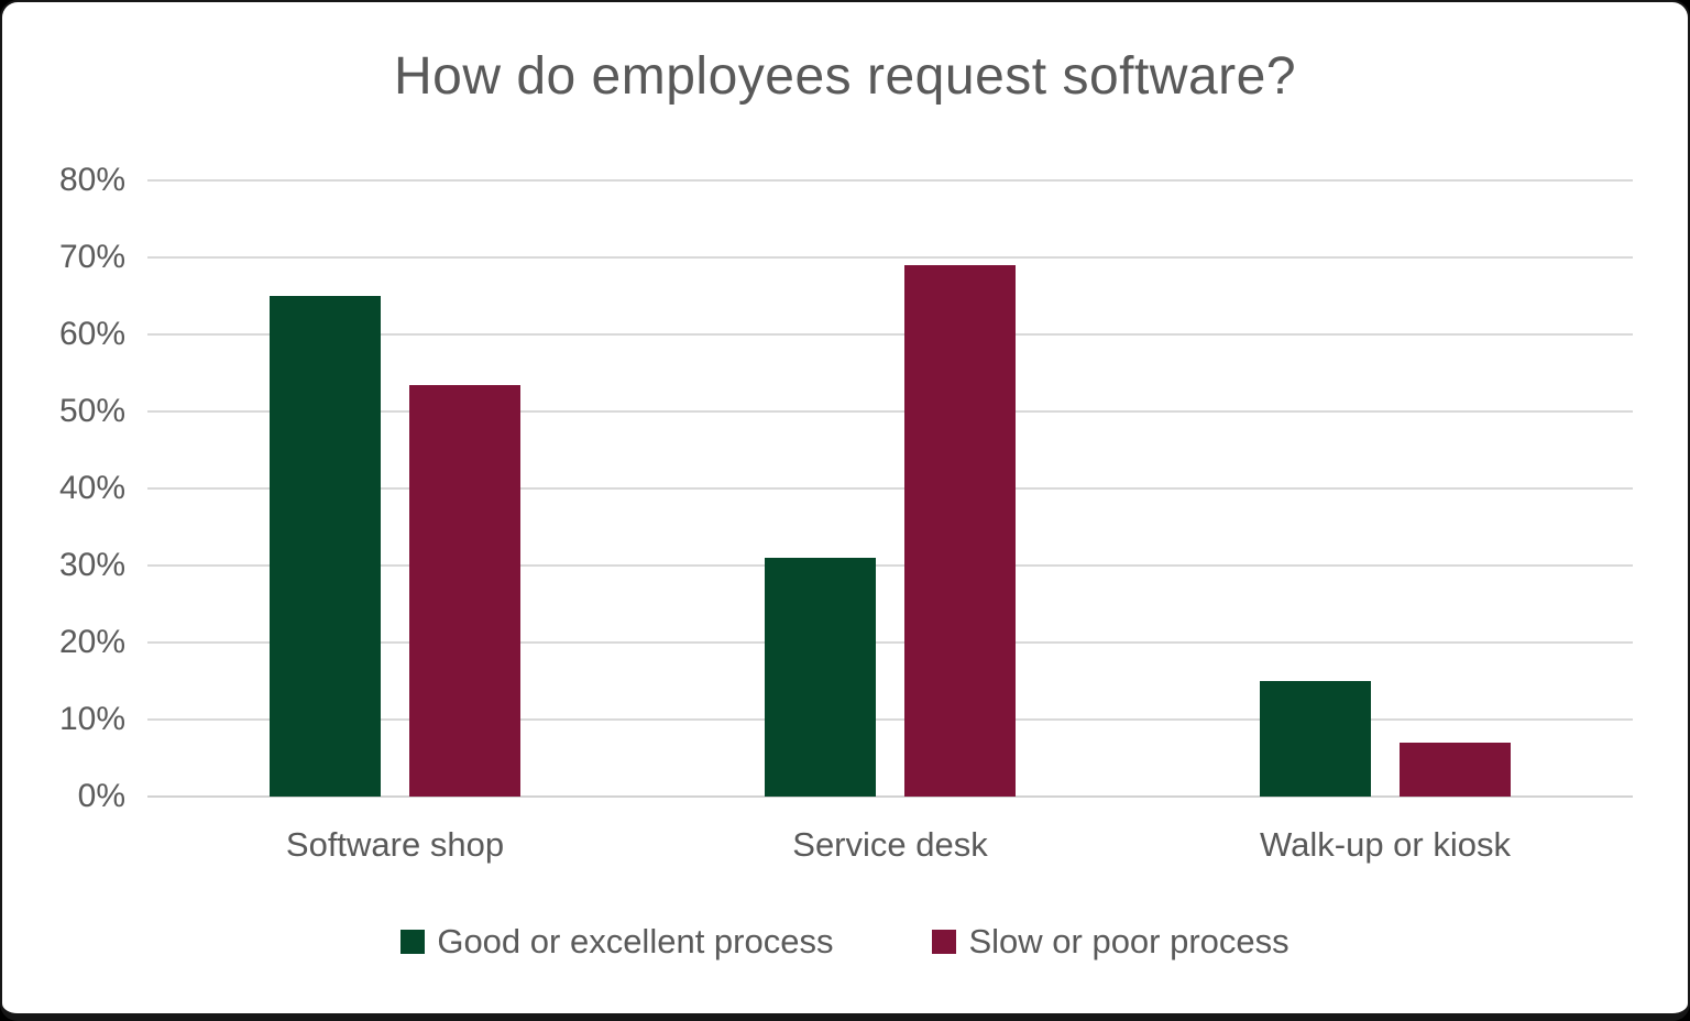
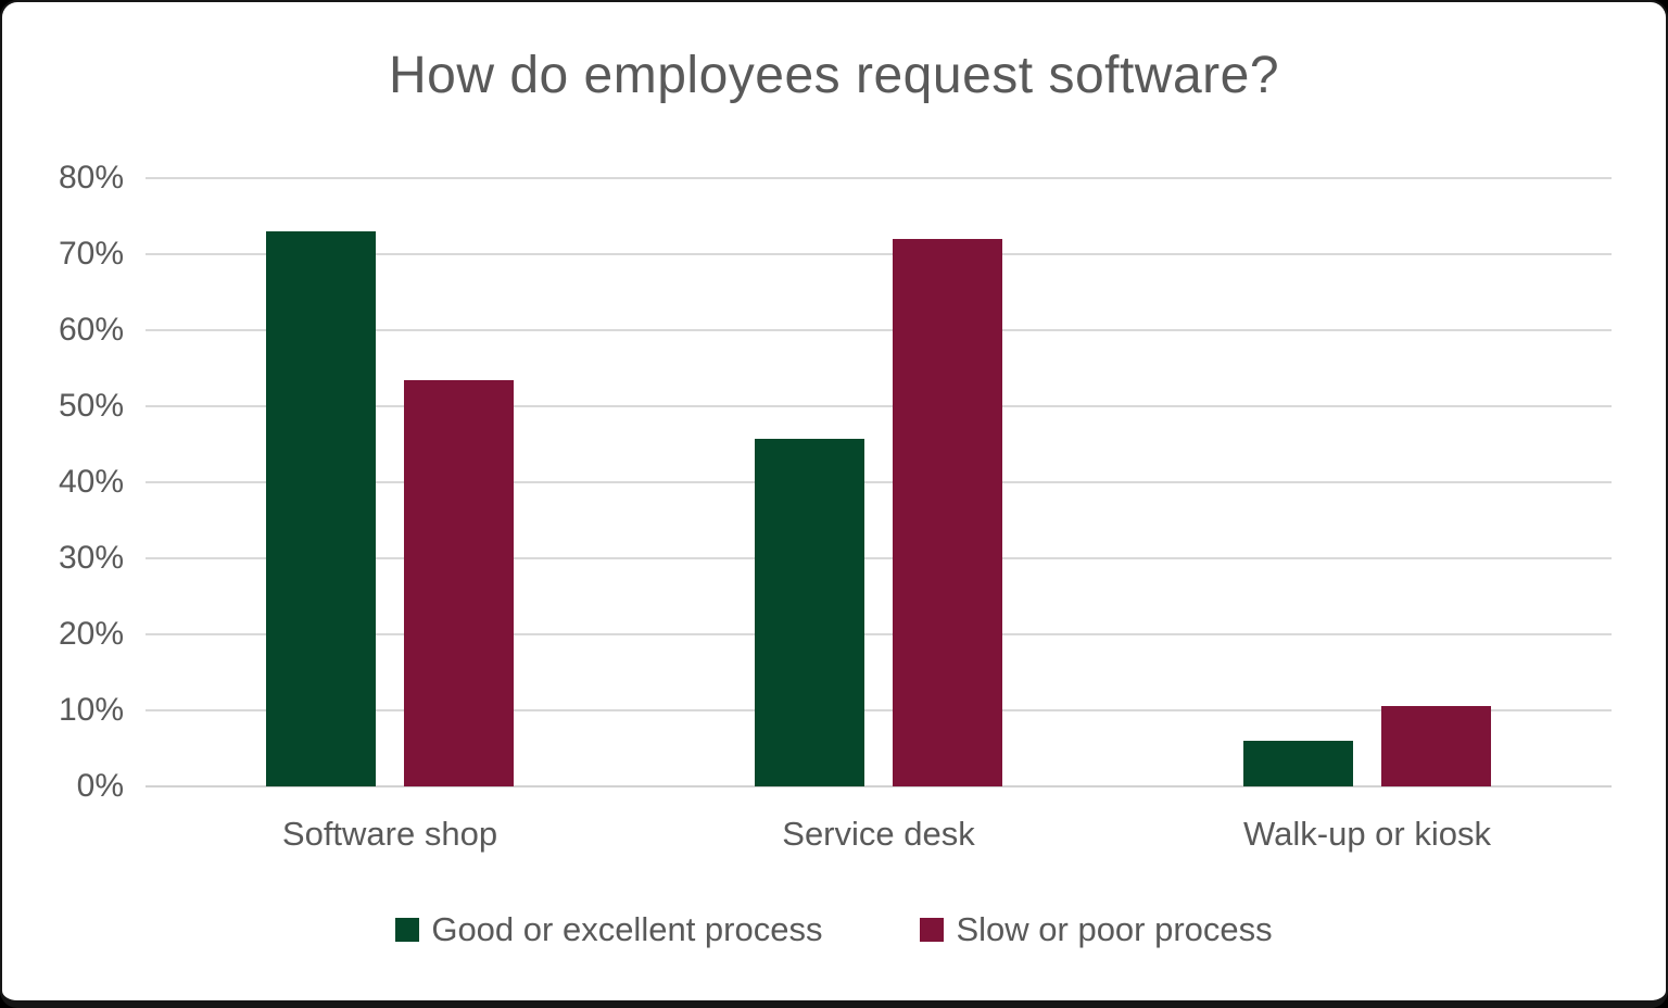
Good or excellent process/Software shop: 65% -> 73%
Good or excellent process/Service desk: 31% -> 46%
Slow or poor process/Service desk: 69% -> 72%
Good or excellent process/Walk-up or kiosk: 15% -> 6%
Slow or poor process/Walk-up or kiosk: 7% -> 11%
